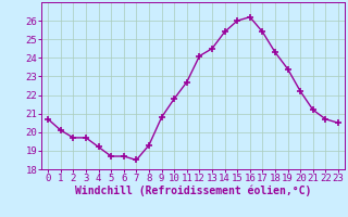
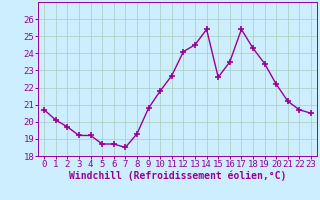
3: 19.7 -> 19.2
15: 26.0 -> 22.6
16: 26.2 -> 23.5
